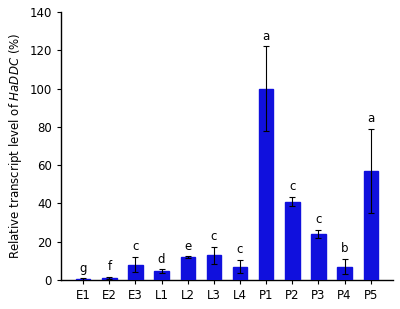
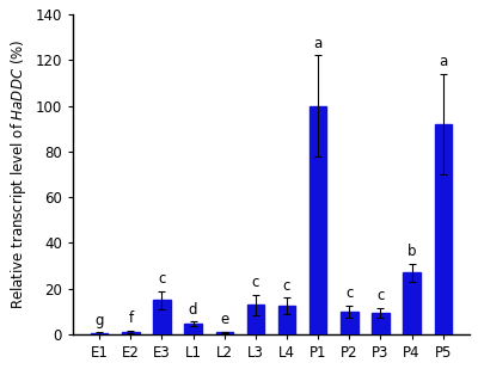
E3: 8 -> 15
L2: 12 -> 1
L4: 7 -> 12
P2: 41 -> 10
P3: 24 -> 10
P4: 7 -> 27
P5: 57 -> 92
